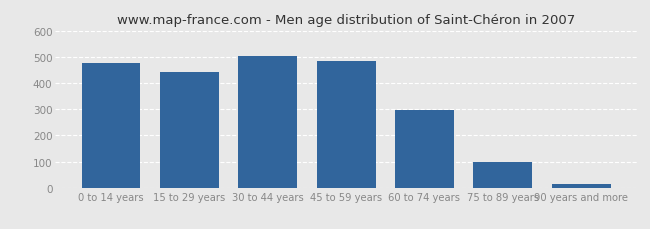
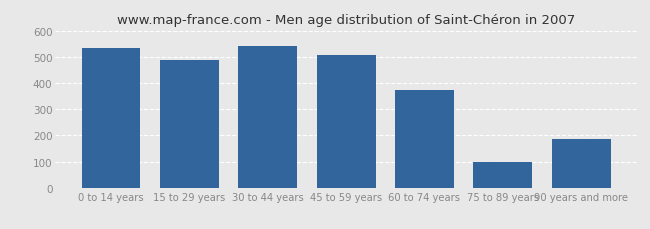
0 to 14 years: 477 -> 535
15 to 29 years: 443 -> 490
30 to 44 years: 506 -> 545
45 to 59 years: 487 -> 510
60 to 74 years: 297 -> 375
90 years and more: 14 -> 185
